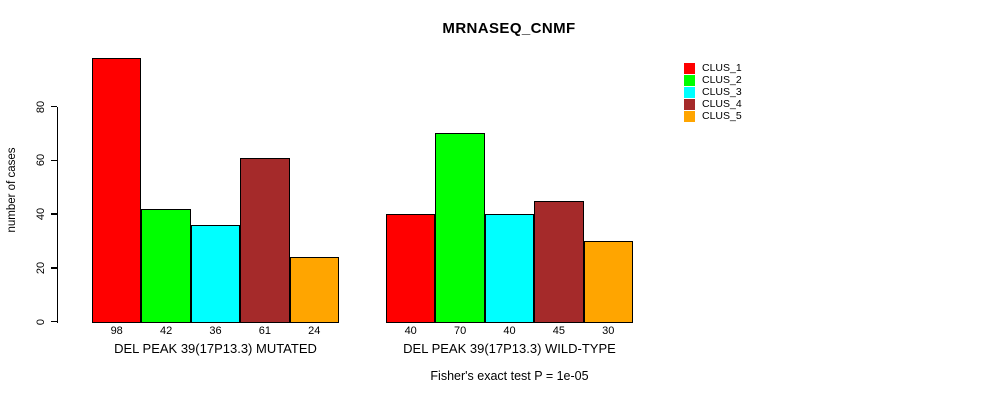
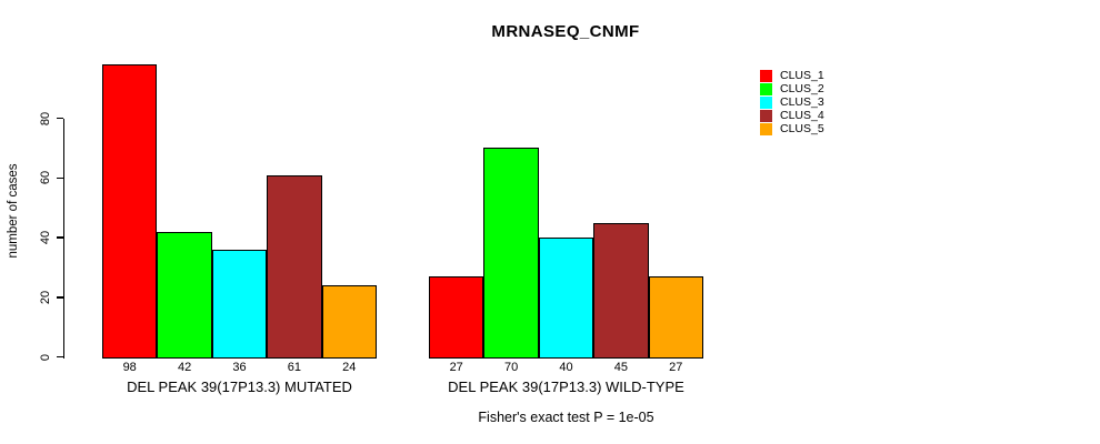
CLUS_1/DEL PEAK 39(17P13.3) WILD-TYPE: 40 -> 27
CLUS_5/DEL PEAK 39(17P13.3) WILD-TYPE: 30 -> 27
